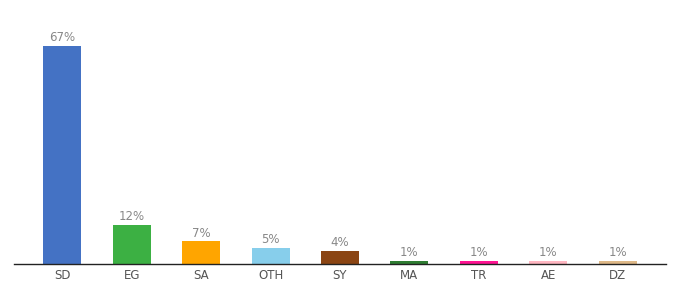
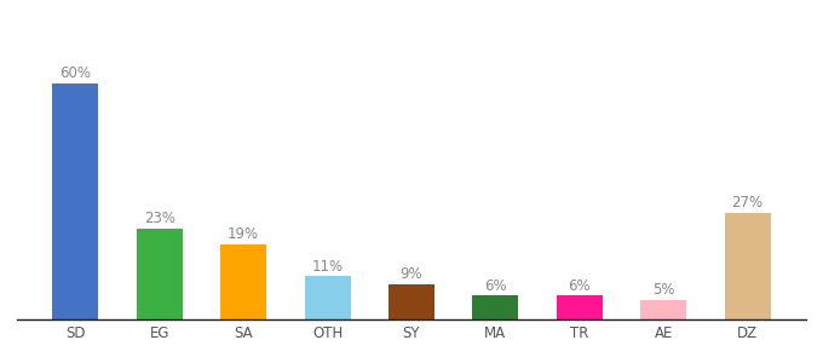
SD: 67% -> 60%
EG: 12% -> 23%
SA: 7% -> 19%
OTH: 5% -> 11%
SY: 4% -> 9%
MA: 1% -> 6%
TR: 1% -> 6%
AE: 1% -> 5%
DZ: 1% -> 27%
